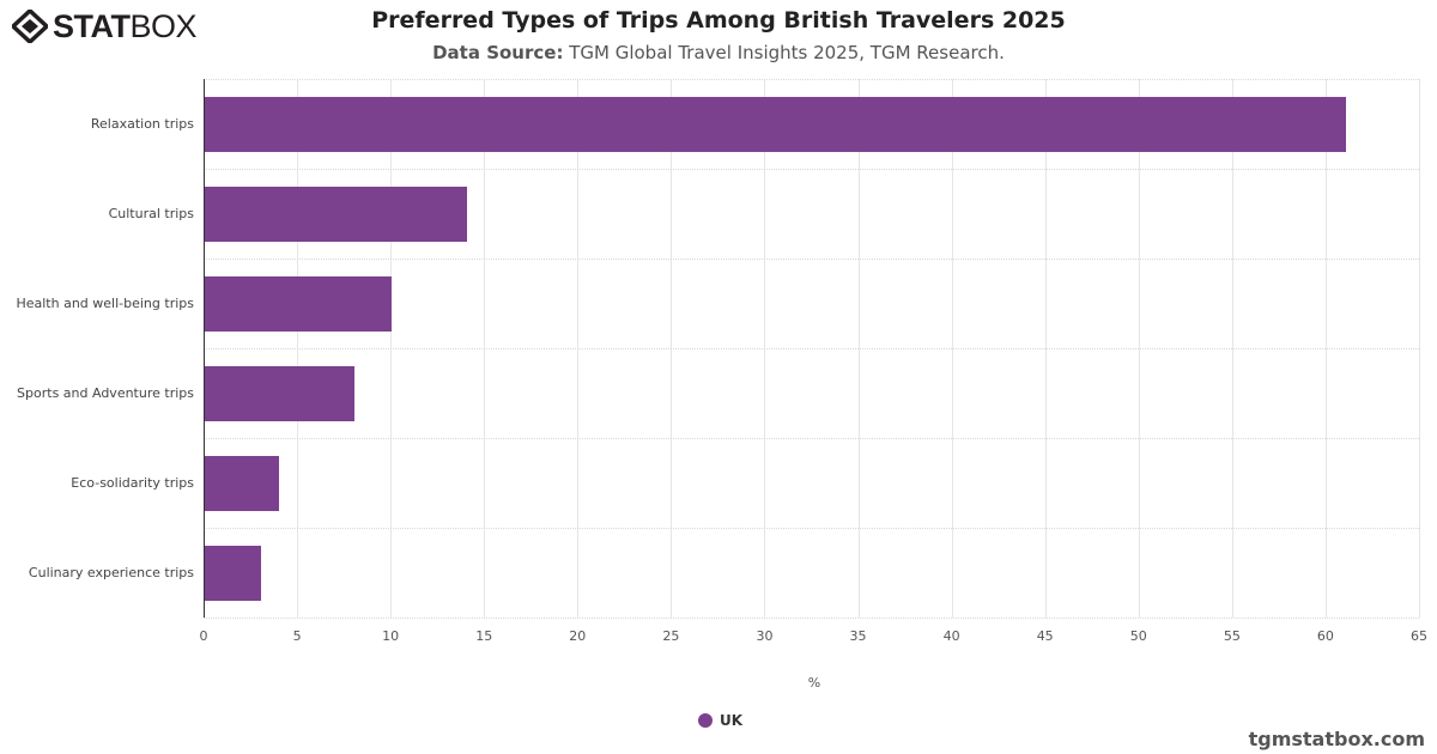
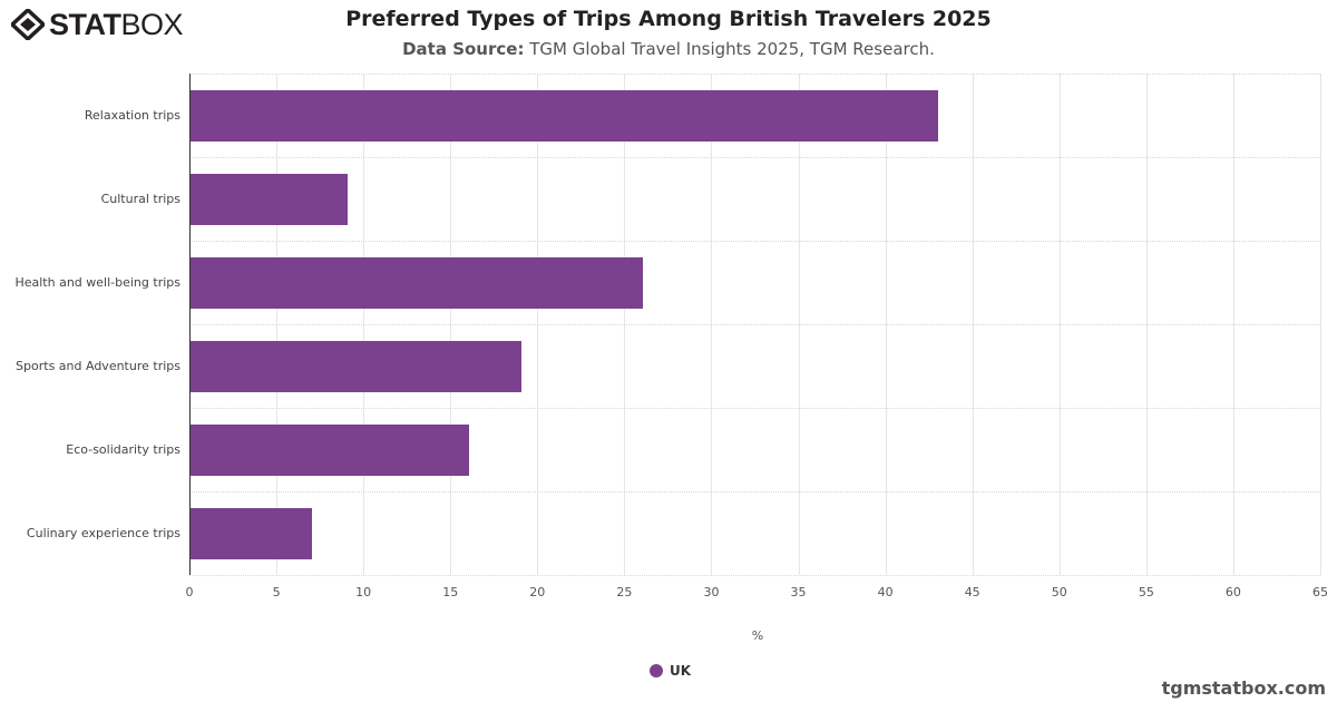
Relaxation trips: 61 -> 43
Cultural trips: 14 -> 9
Health and well-being trips: 10 -> 26
Sports and Adventure trips: 8 -> 19
Eco-solidarity trips: 4 -> 16
Culinary experience trips: 3 -> 7
